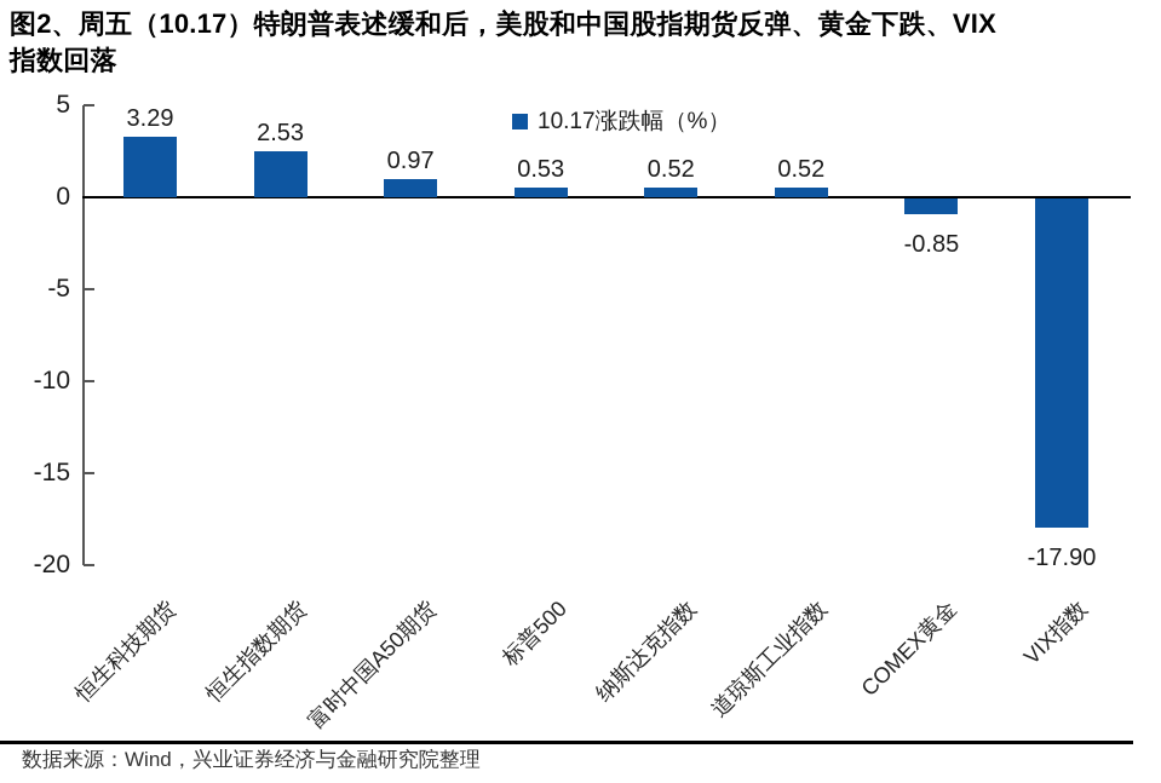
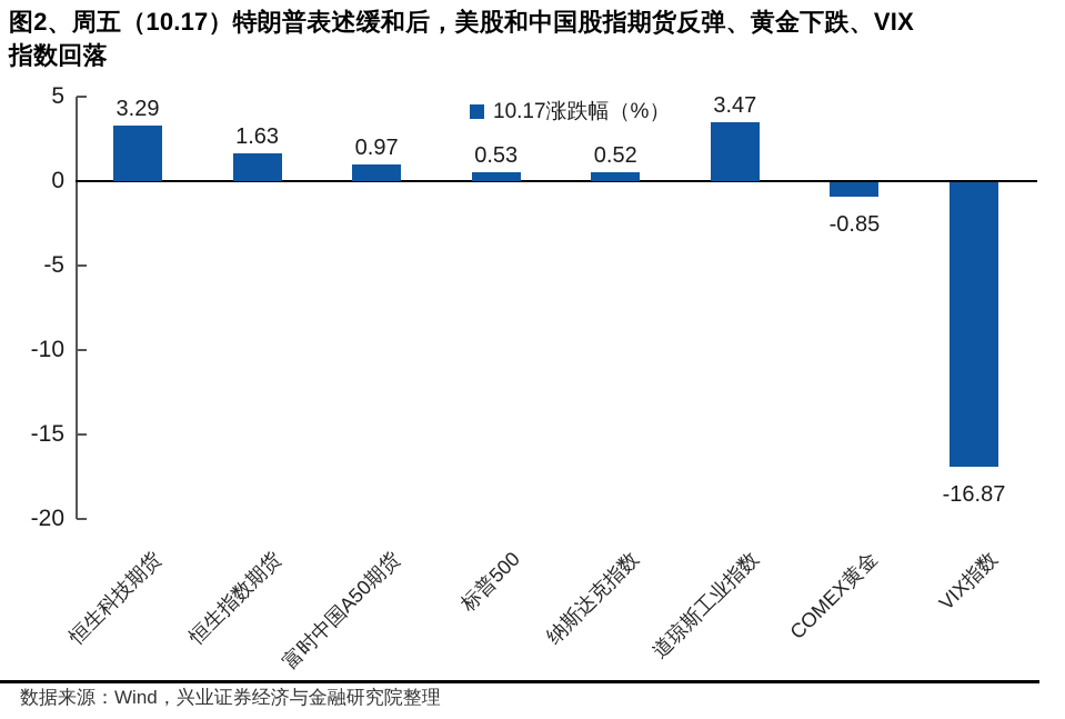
恒生指数期货: 2.53 -> 1.63
道琼斯工业指数: 0.52 -> 3.47
VIX指数: -17.90 -> -16.87
